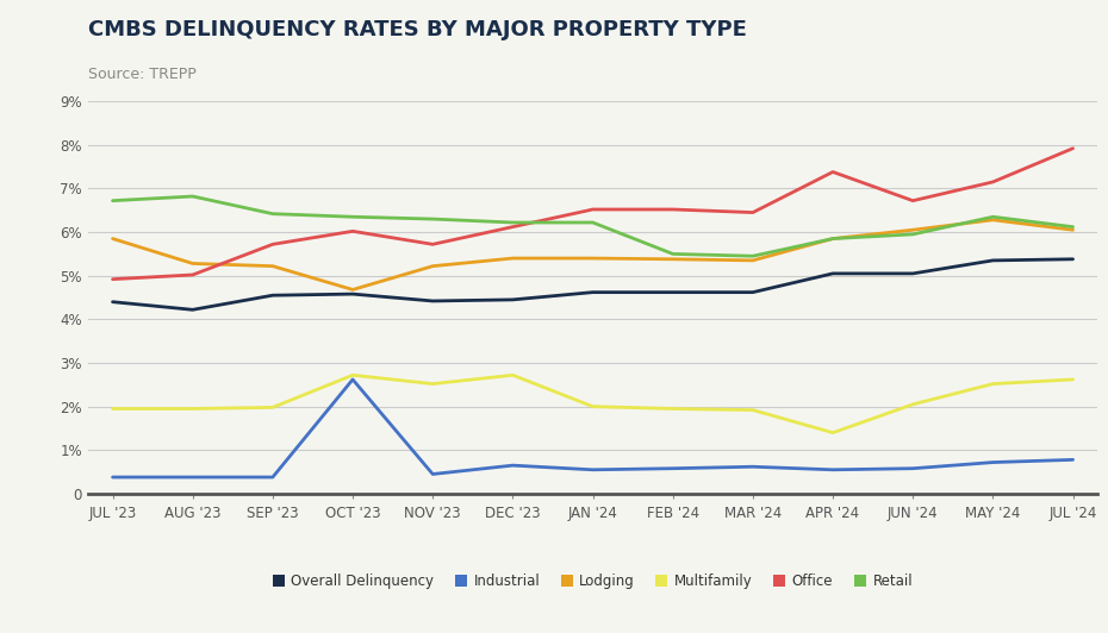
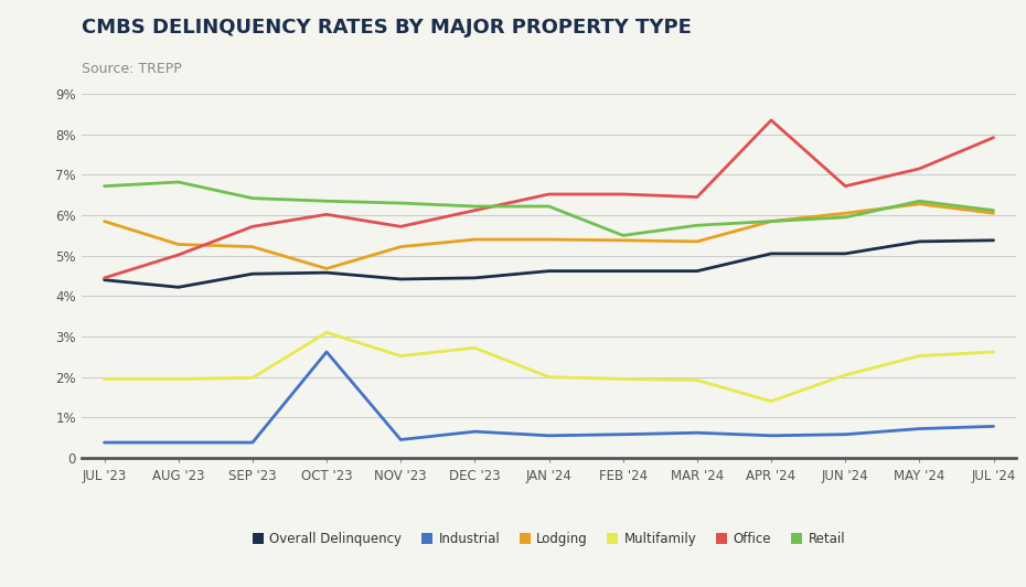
Office/JUL '23: 4.92% -> 4.45%
Multifamily/OCT '23: 2.72% -> 3.10%
Retail/MAR '24: 5.45% -> 5.75%
Office/APR '24: 7.38% -> 8.35%
